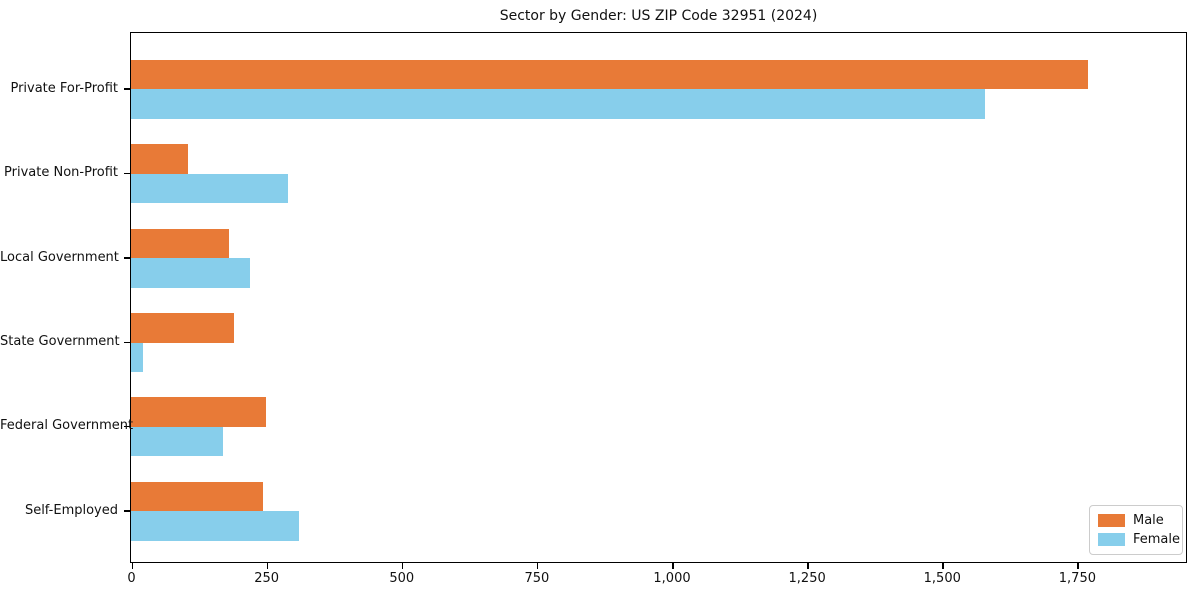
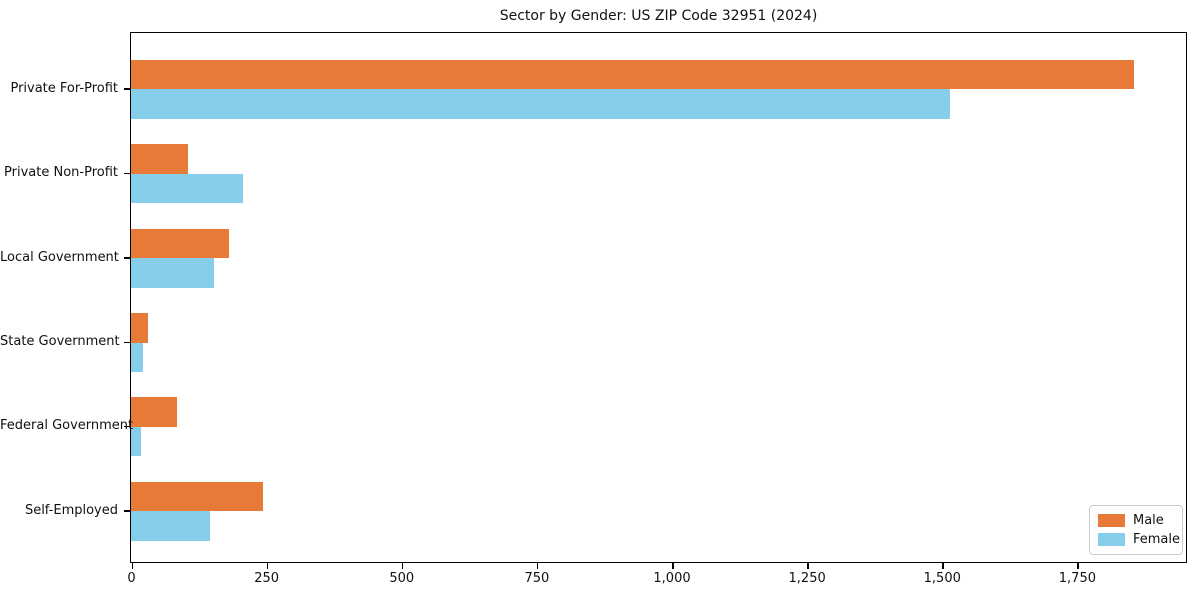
Male/Private For-Profit: 1770 -> 1860
Female/Private For-Profit: 1580 -> 1520
Female/Private Non-Profit: 290 -> 210
Female/Local Government: 220 -> 150
Male/State Government: 190 -> 30
Male/Federal Government: 250 -> 90
Female/Federal Government: 170 -> 20
Female/Self-Employed: 310 -> 150
